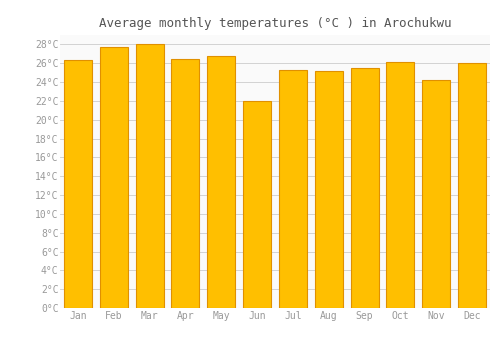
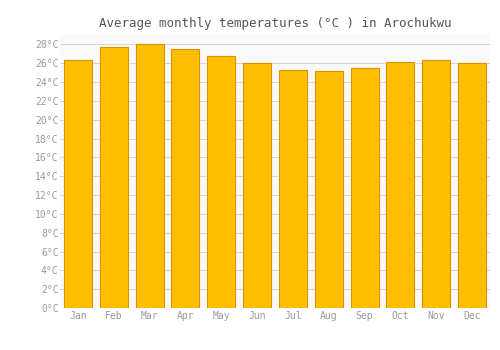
Apr: 26.4°C -> 27.5°C
Jun: 22.0°C -> 26.0°C
Nov: 24.2°C -> 26.3°C
